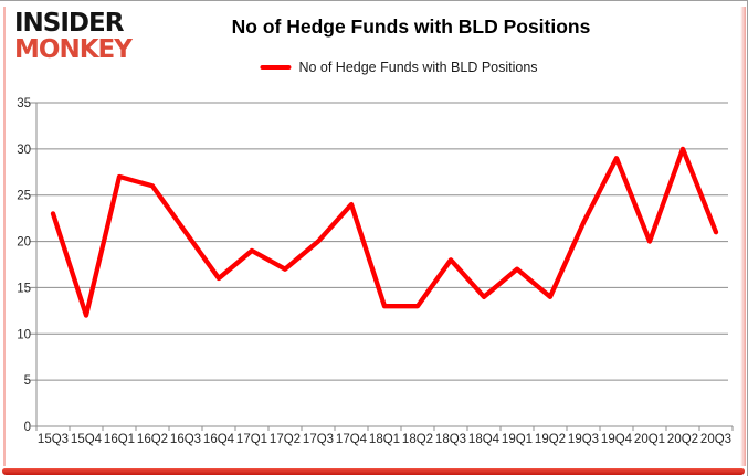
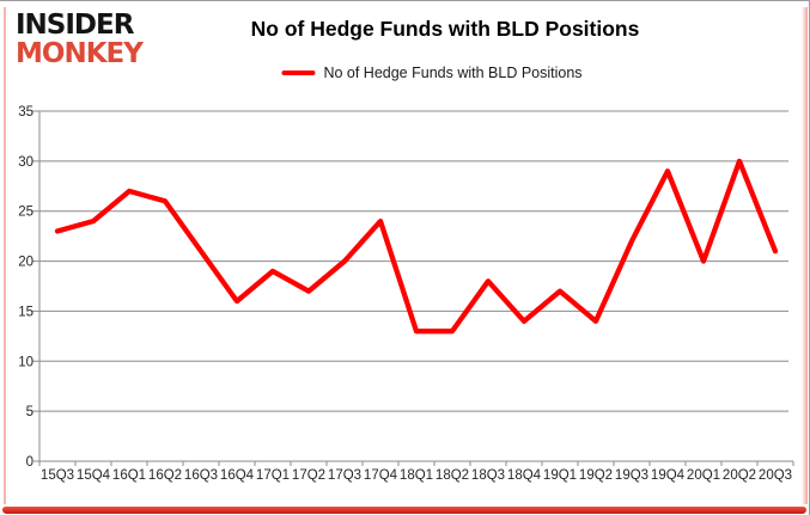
15Q4: 12 -> 24
